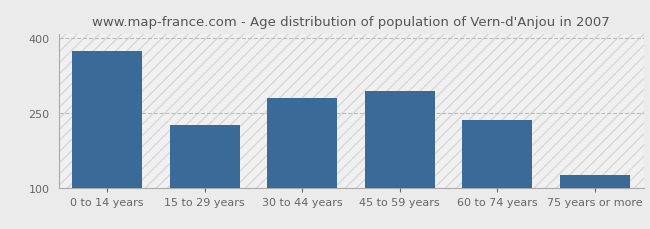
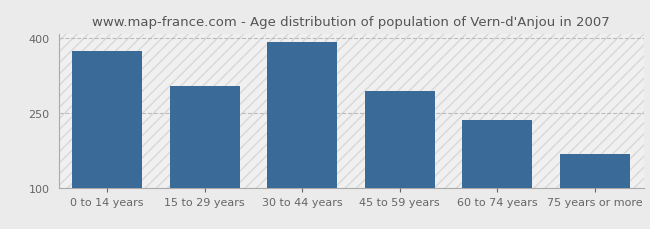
15 to 29 years: 225 -> 305
30 to 44 years: 280 -> 392
75 years or more: 125 -> 168
